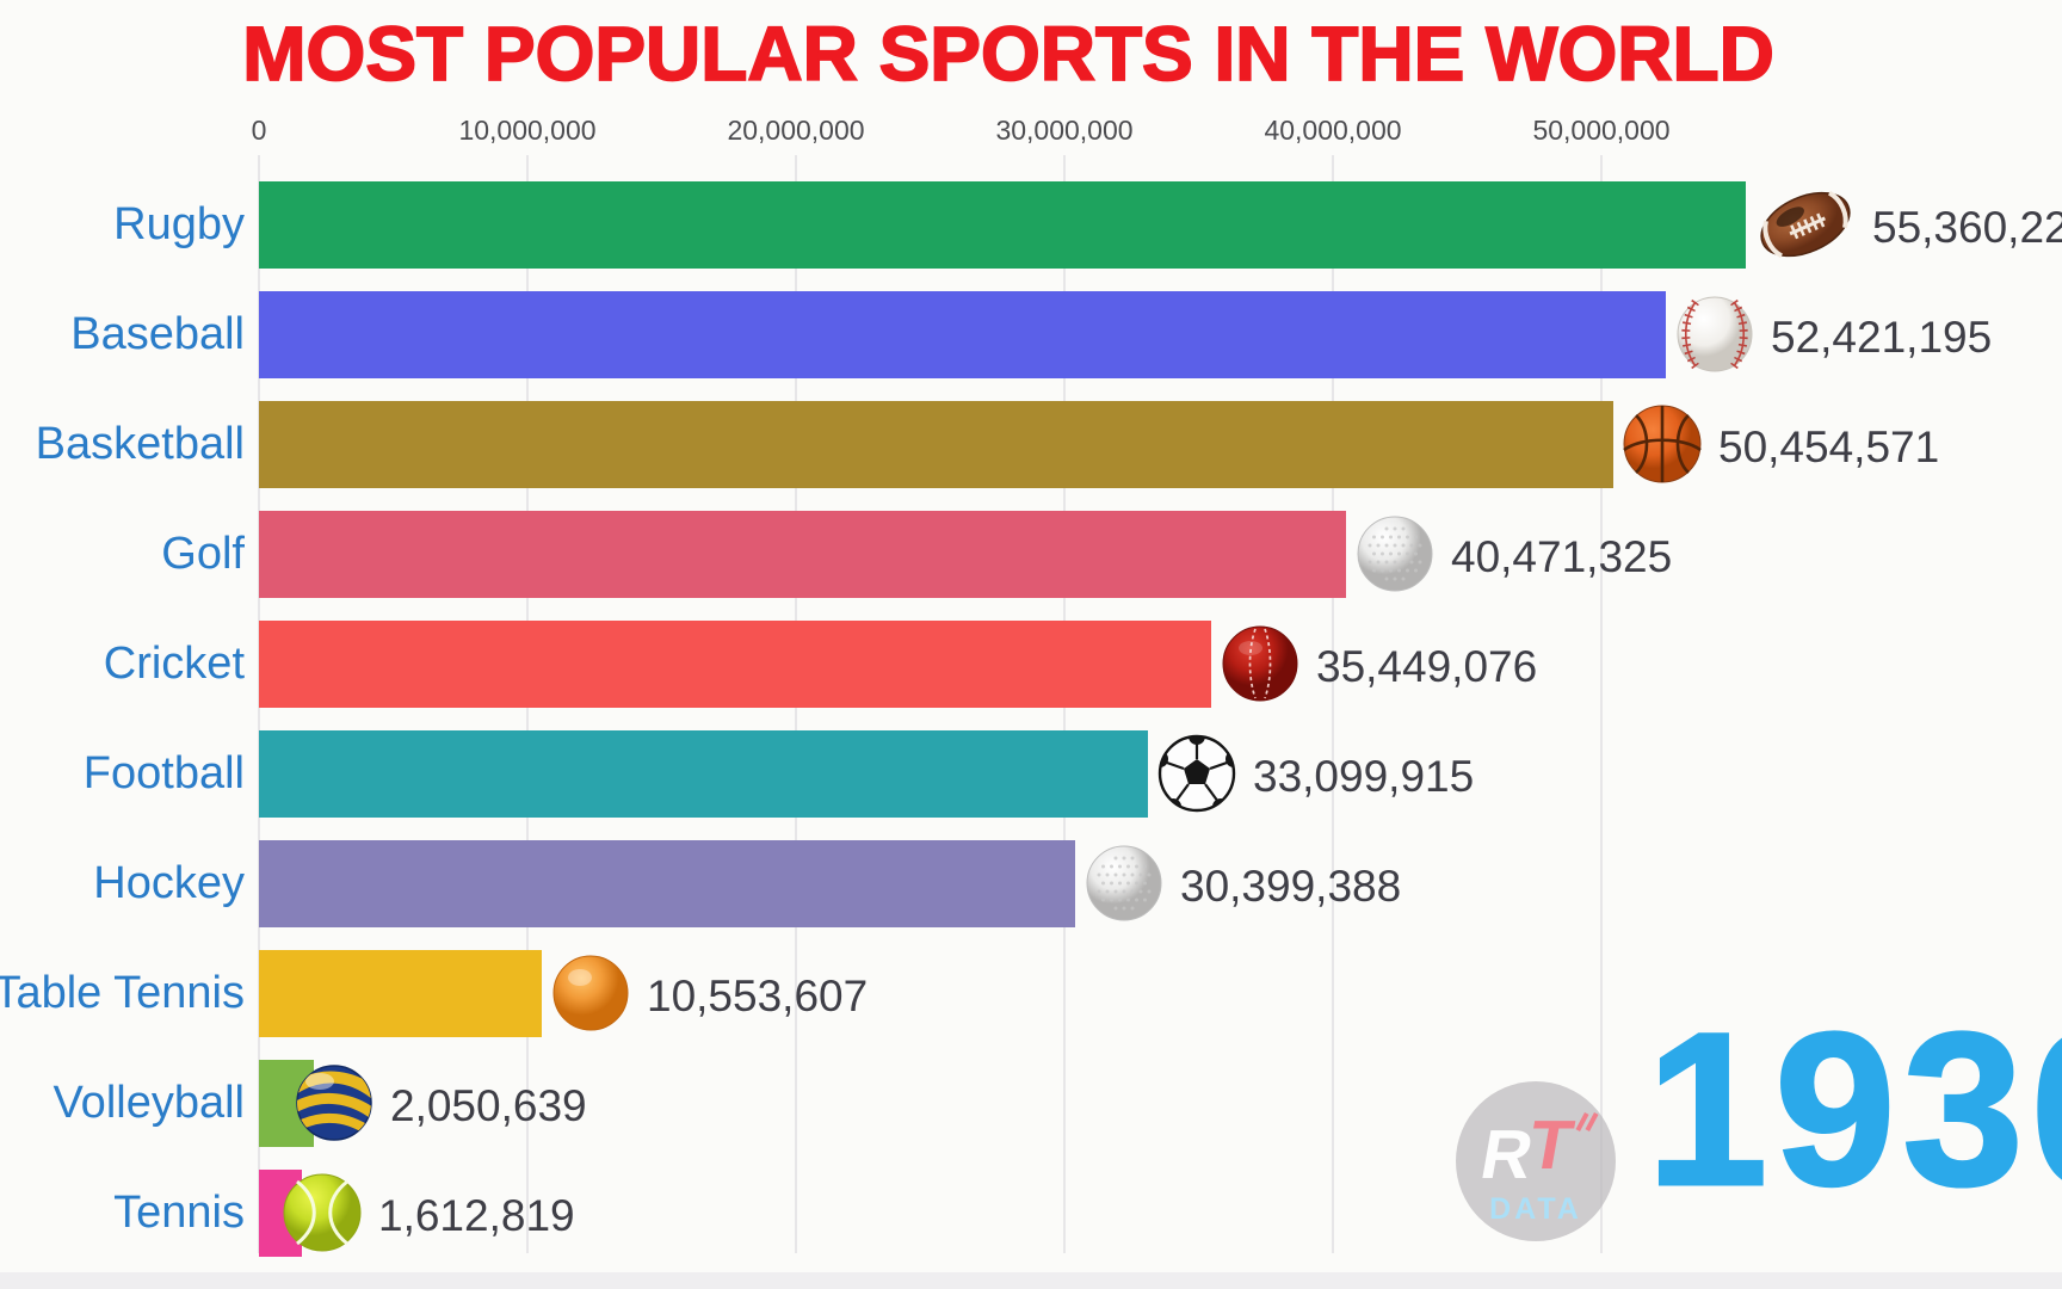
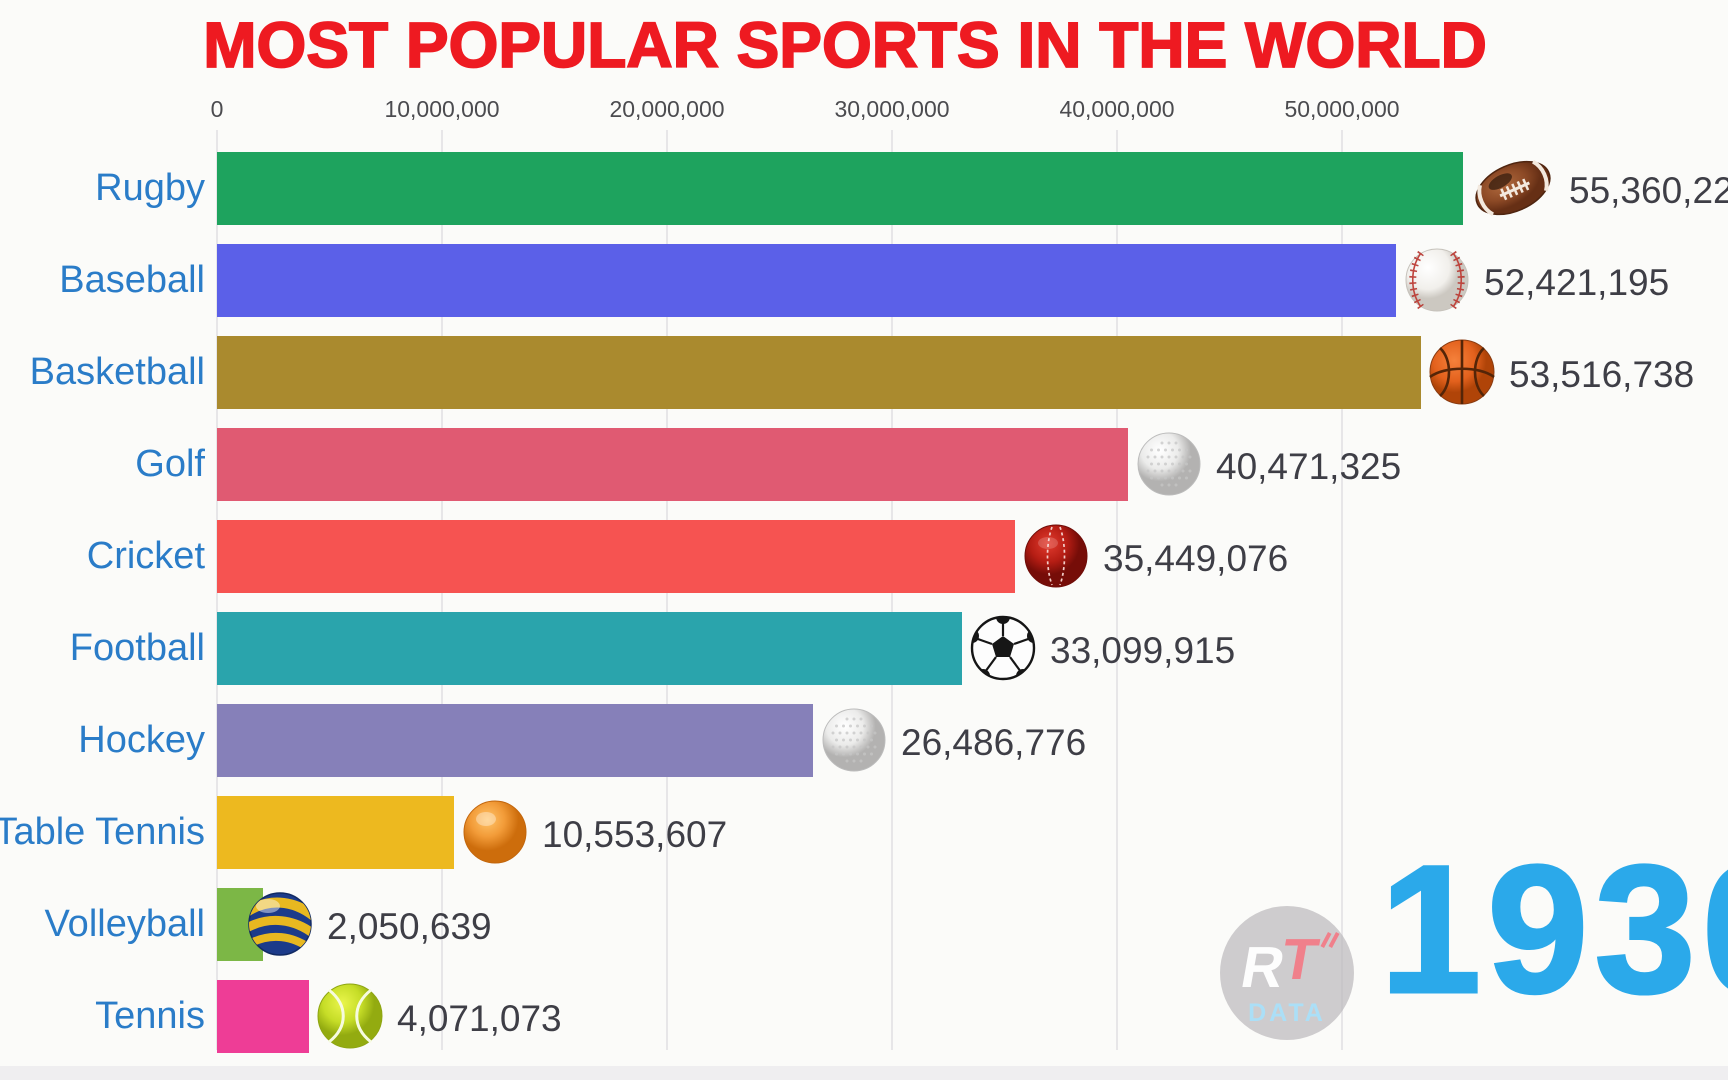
Basketball: 50,454,571 -> 53,516,738
Hockey: 30,399,388 -> 26,486,776
Tennis: 1,612,819 -> 4,071,073
